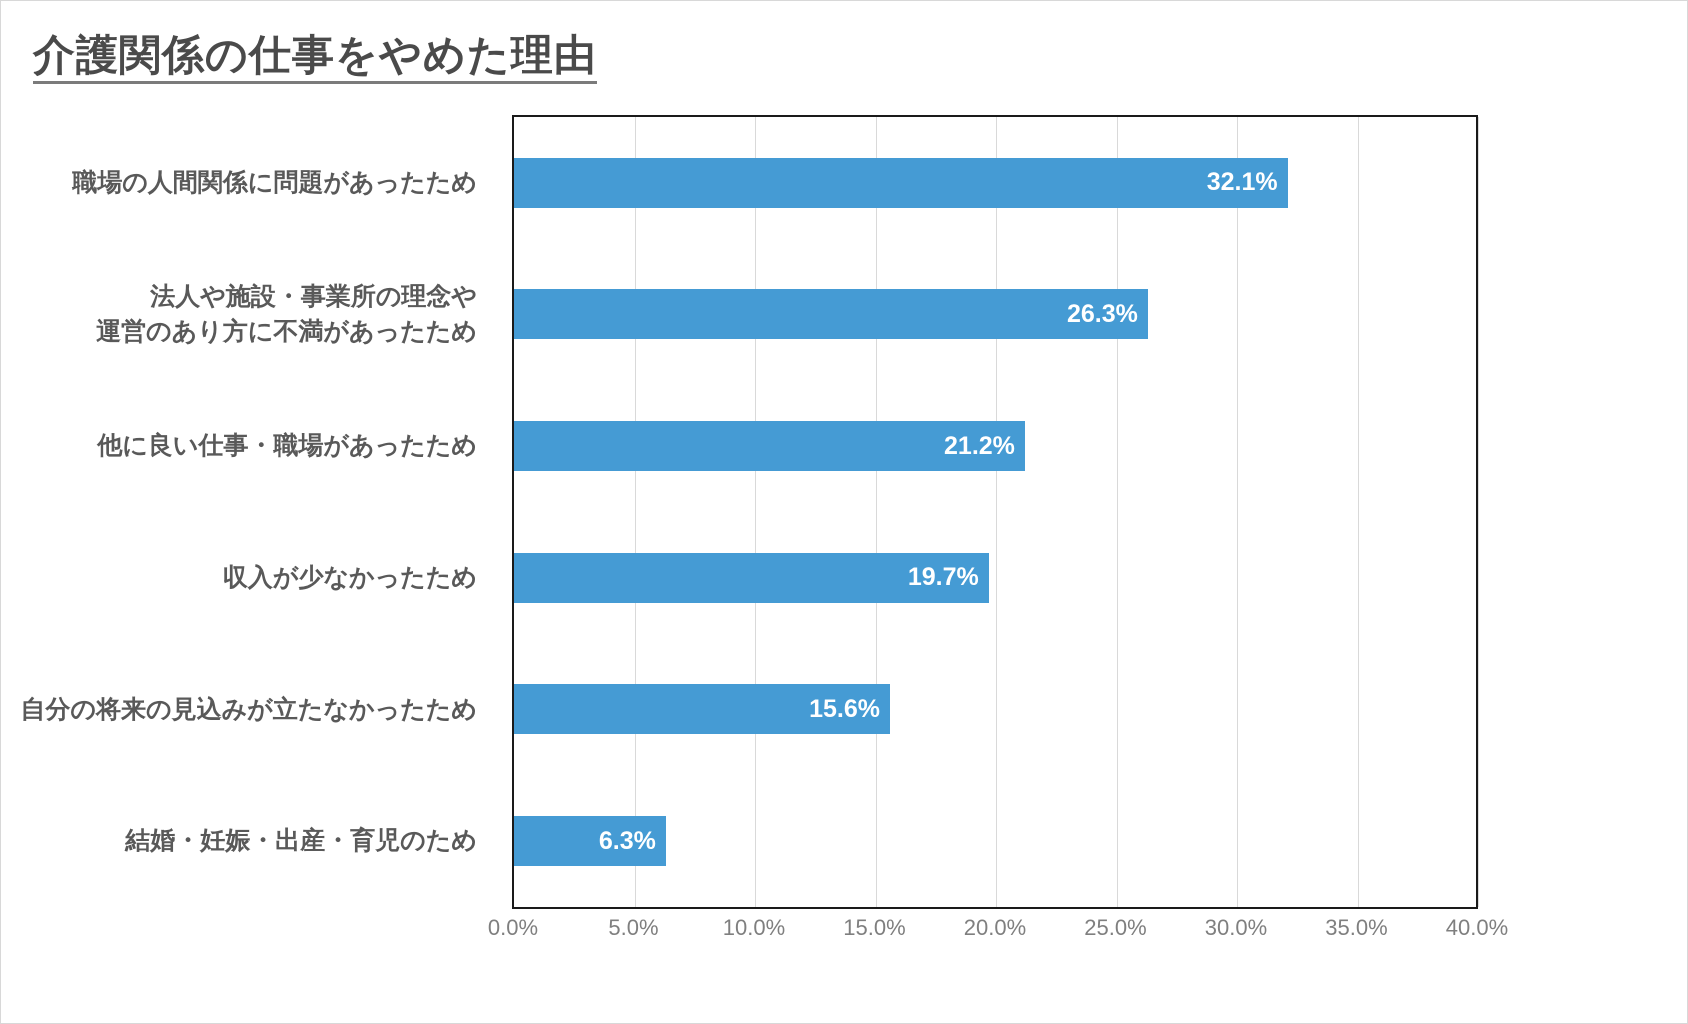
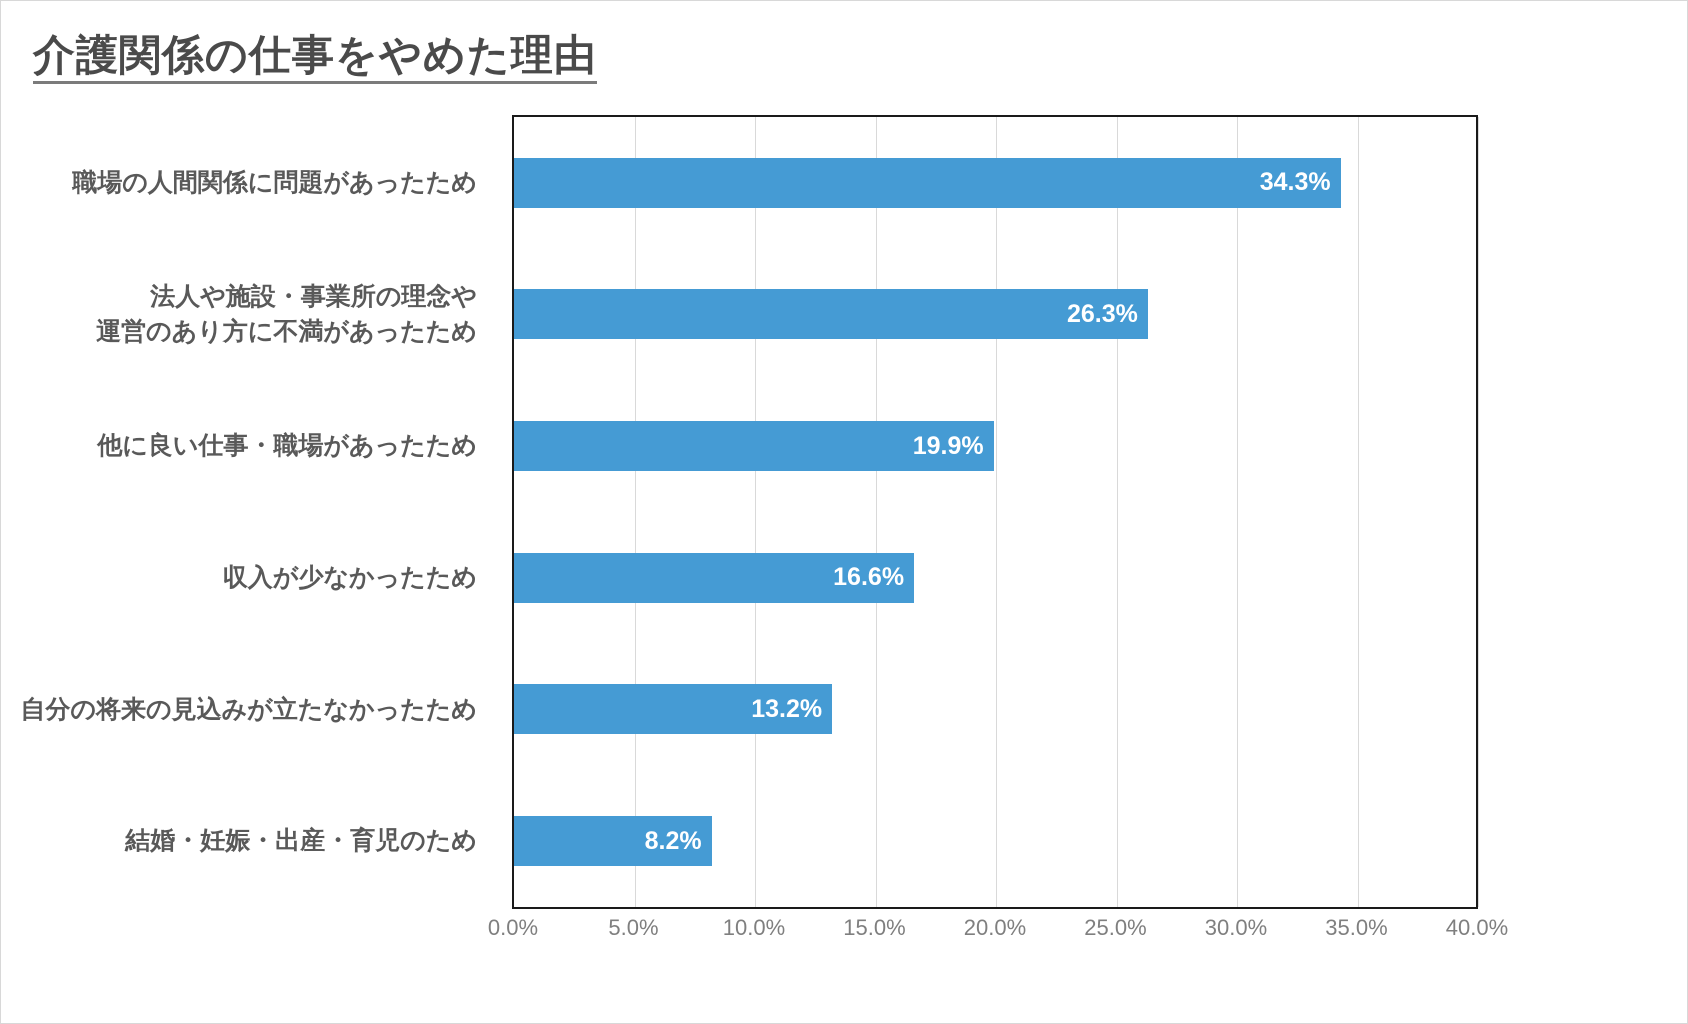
職場の人間関係に問題があったため: 32.1% -> 34.3%
他に良い仕事・職場があったため: 21.2% -> 19.9%
収入が少なかったため: 19.7% -> 16.6%
自分の将来の見込みが立たなかったため: 15.6% -> 13.2%
結婚・妊娠・出産・育児のため: 6.3% -> 8.2%
